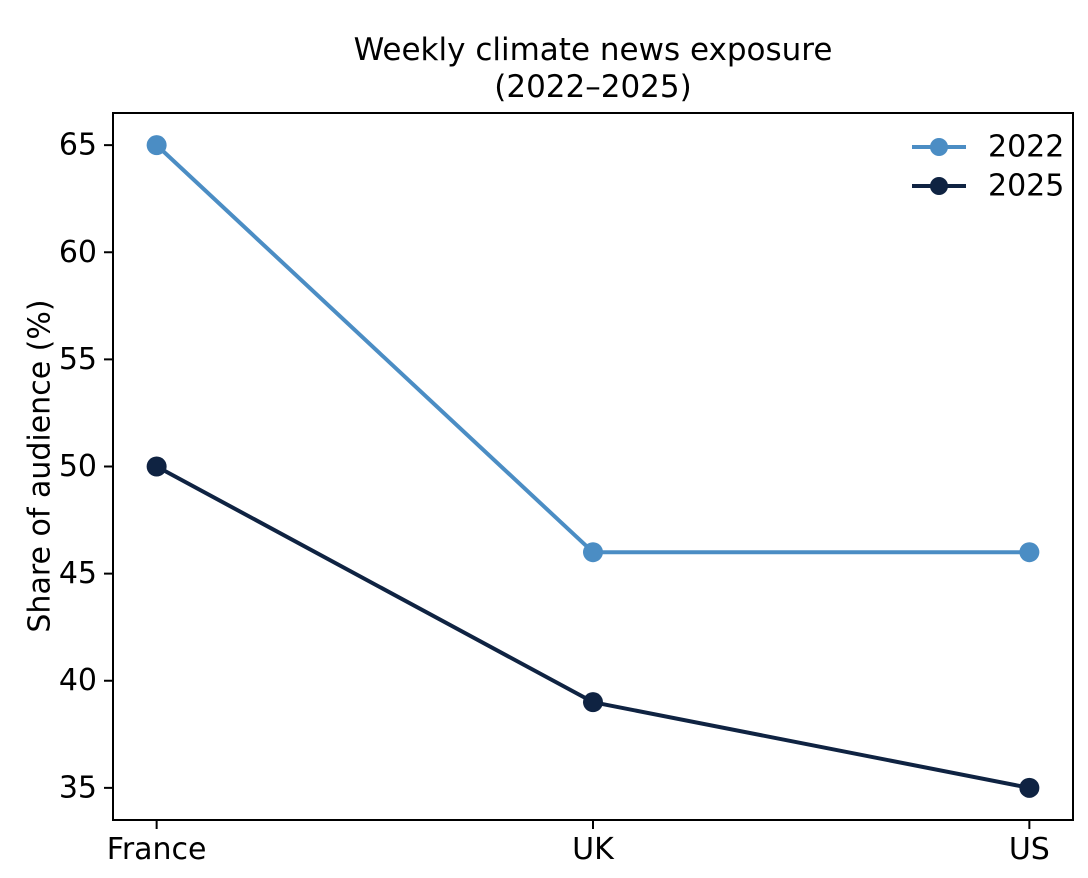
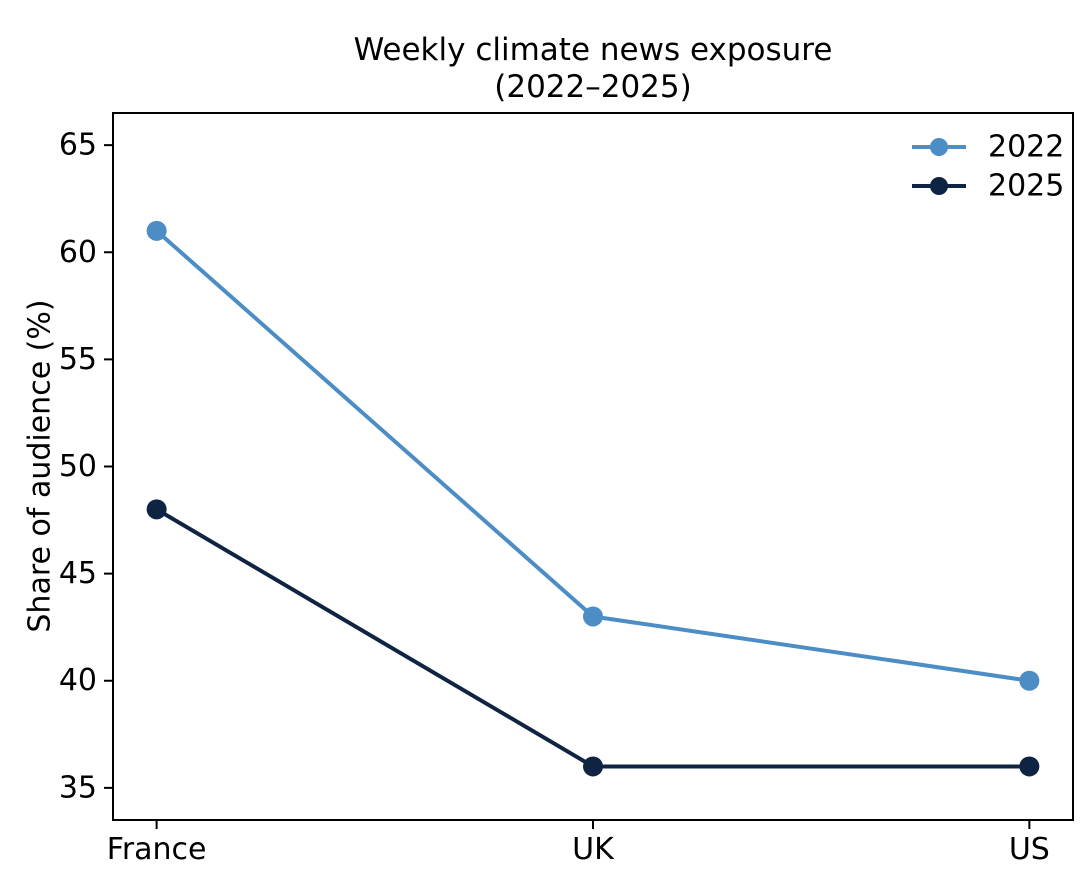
2022/France: 65 -> 61
2025/France: 50 -> 48
2022/UK: 46 -> 43
2025/UK: 39 -> 36
2022/US: 46 -> 40
2025/US: 35 -> 36
